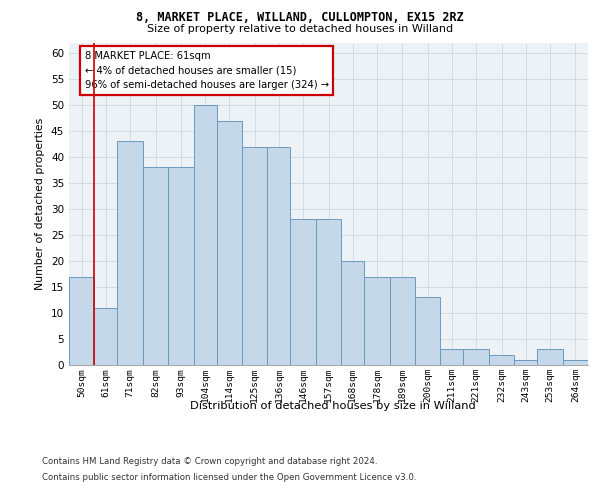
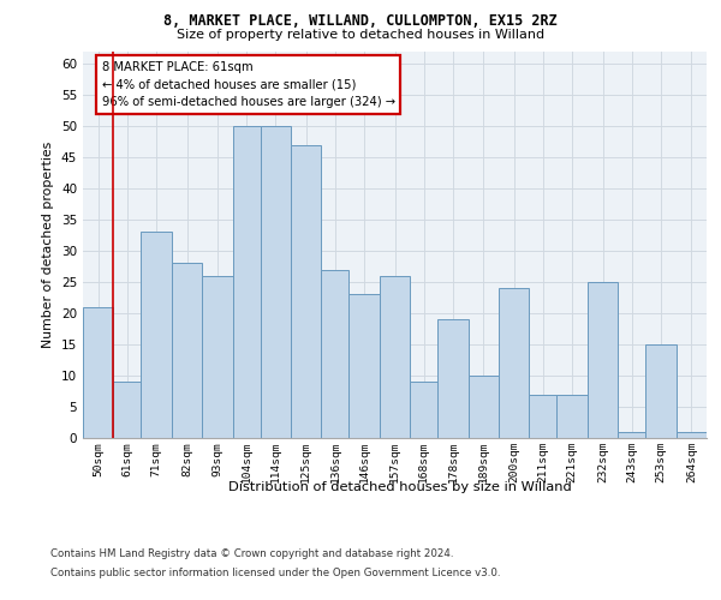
50sqm: 17 -> 21
61sqm: 11 -> 9
71sqm: 43 -> 33
82sqm: 38 -> 28
93sqm: 38 -> 26
114sqm: 47 -> 50
125sqm: 42 -> 47
136sqm: 42 -> 27
146sqm: 28 -> 23
157sqm: 28 -> 26
168sqm: 20 -> 9
178sqm: 17 -> 19
189sqm: 17 -> 10
200sqm: 13 -> 24
211sqm: 3 -> 7
221sqm: 3 -> 7
232sqm: 2 -> 25
253sqm: 3 -> 15
